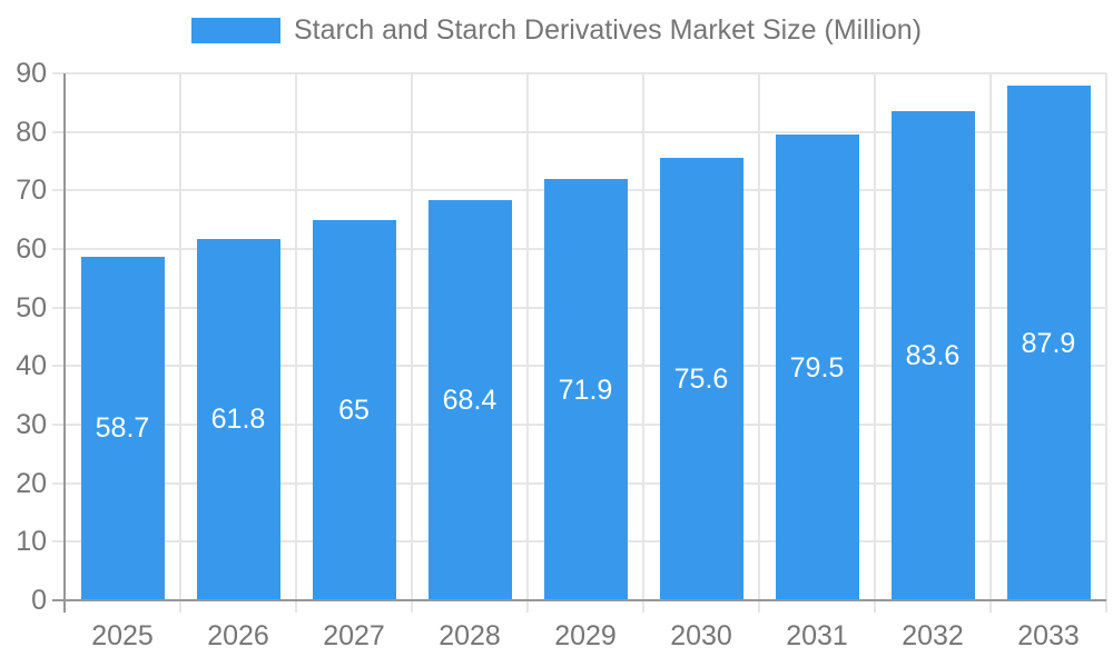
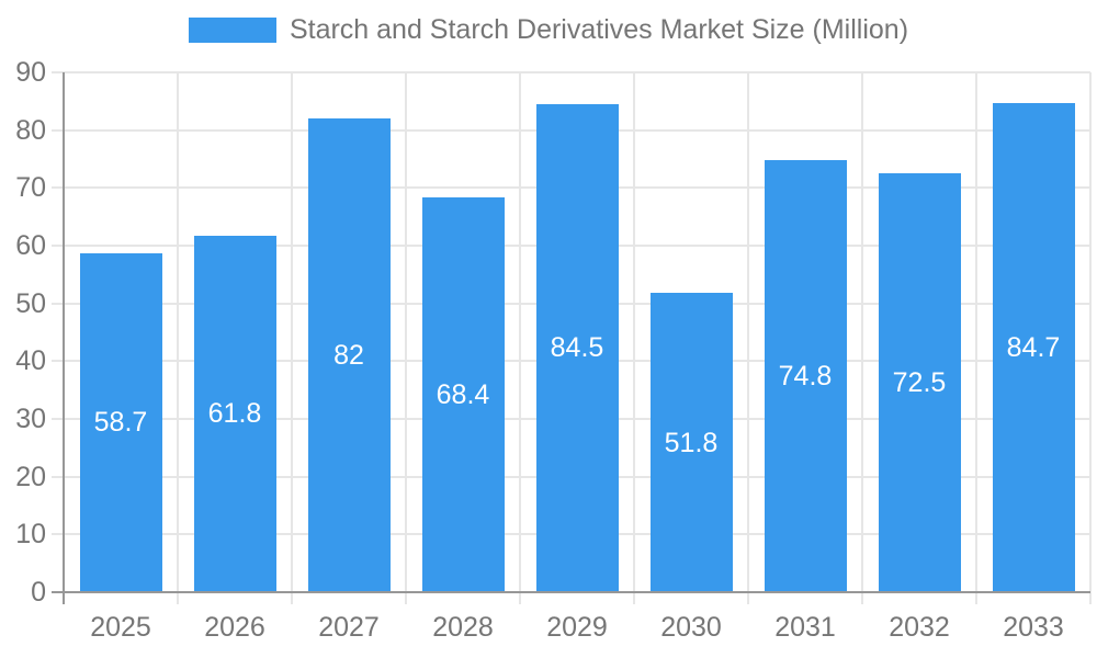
2027: 65 -> 82
2029: 71.9 -> 84.5
2030: 75.6 -> 51.8
2031: 79.5 -> 74.8
2032: 83.6 -> 72.5
2033: 87.9 -> 84.7
